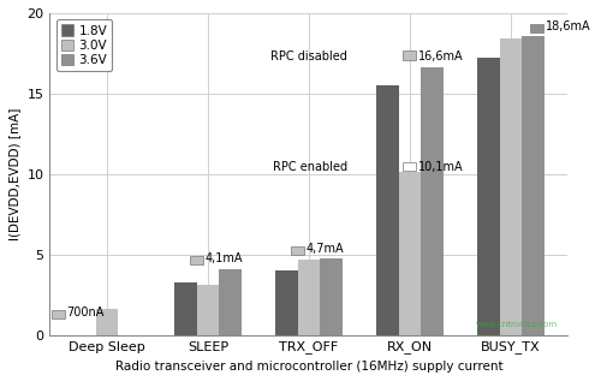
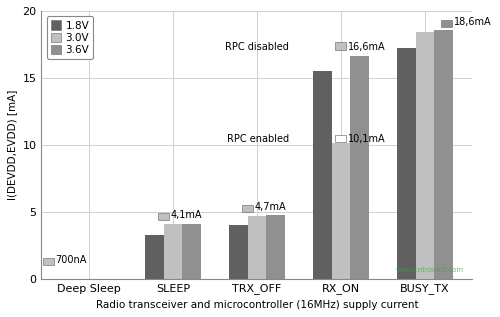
3.0V/Deep Sleep: 1.6 -> 0.0
3.0V/SLEEP: 3.1 -> 4.1
